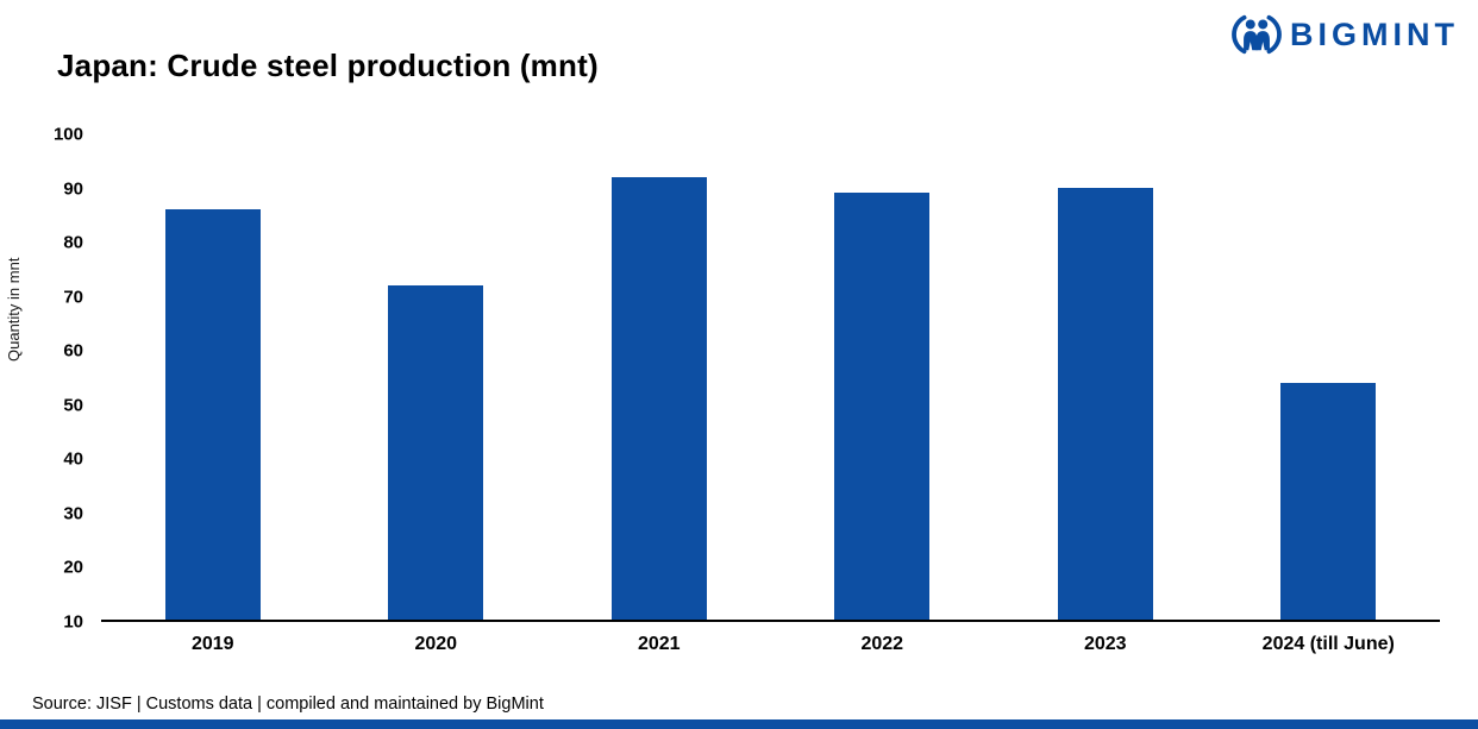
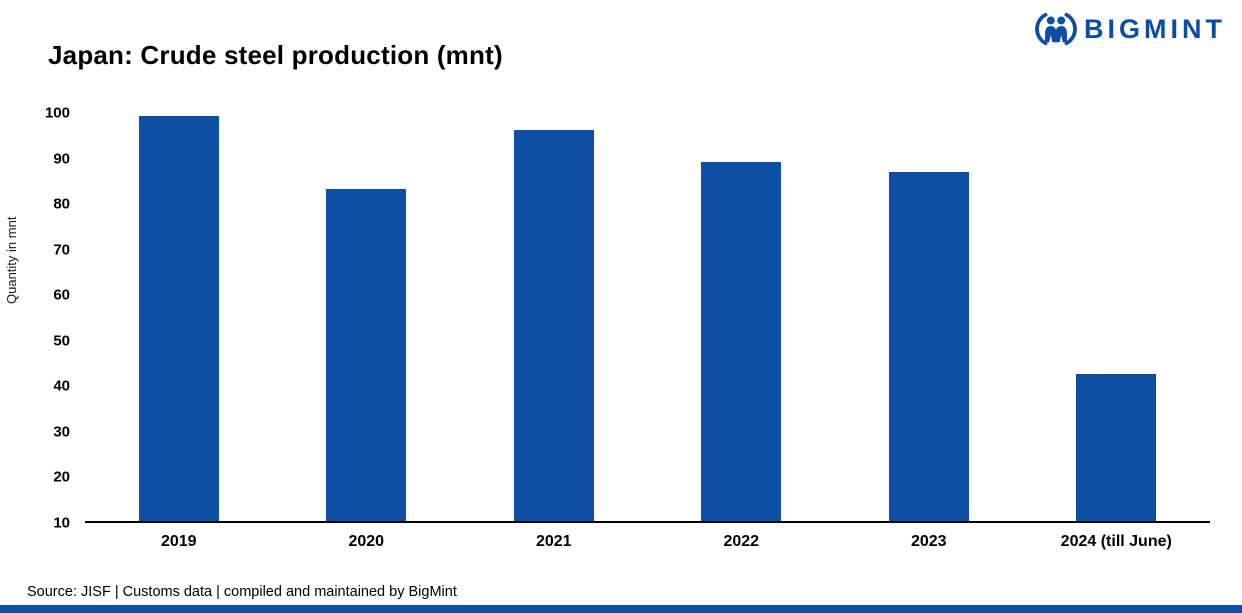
2019: 86 -> 99
2020: 72 -> 83
2021: 92 -> 96
2023: 90 -> 87
2024 (till June): 54 -> 42
